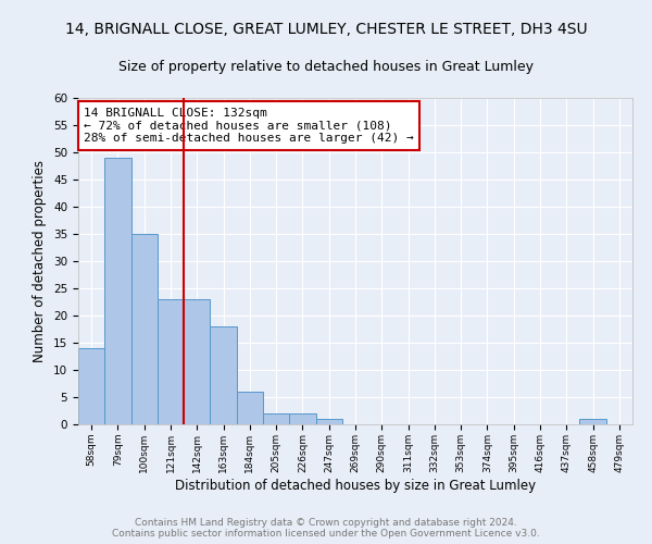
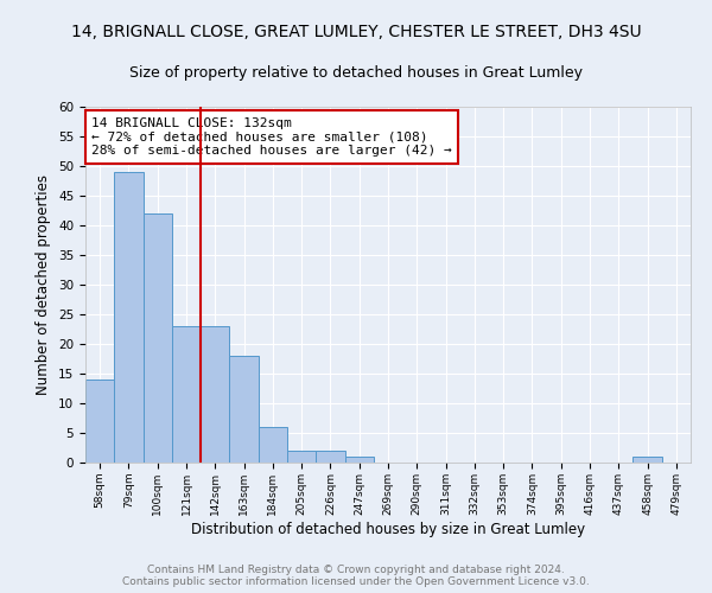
100sqm: 35 -> 42
